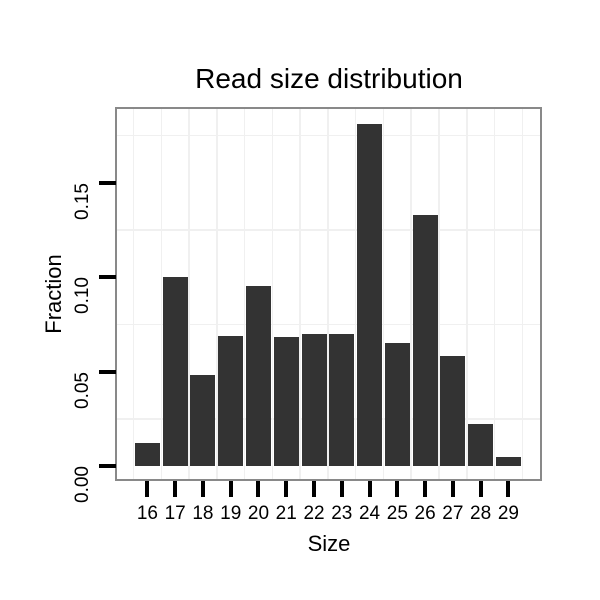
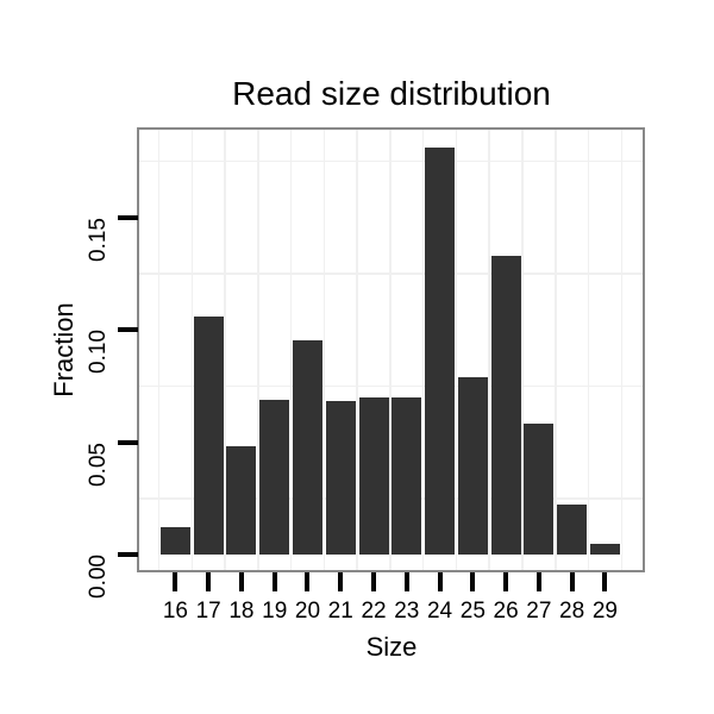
17: 0.100 -> 0.106
25: 0.065 -> 0.079
